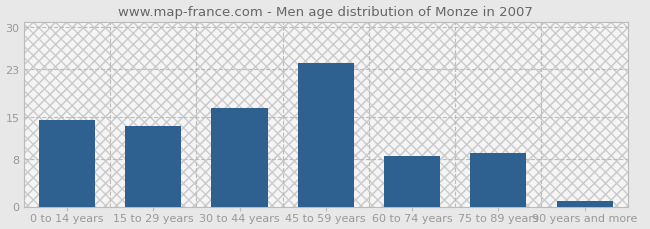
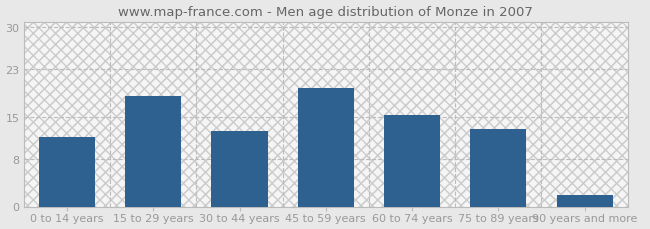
0 to 14 years: 14.5 -> 11.6
15 to 29 years: 13.5 -> 18.6
30 to 44 years: 16.5 -> 12.6
45 to 59 years: 24.0 -> 19.8
60 to 74 years: 8.5 -> 15.4
75 to 89 years: 9.0 -> 13.0
90 years and more: 1.0 -> 2.0
